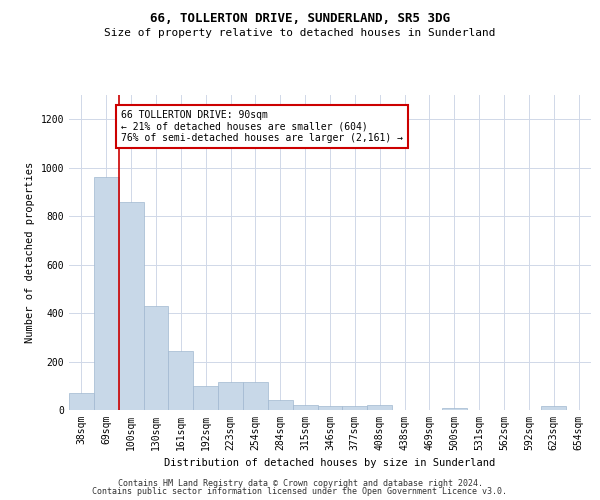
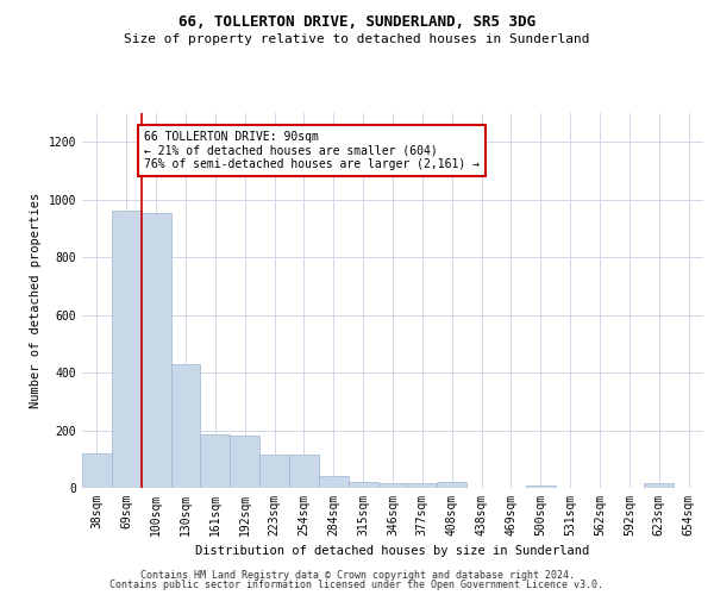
38sqm: 70 -> 120
100sqm: 860 -> 955
161sqm: 245 -> 185
192sqm: 100 -> 180
